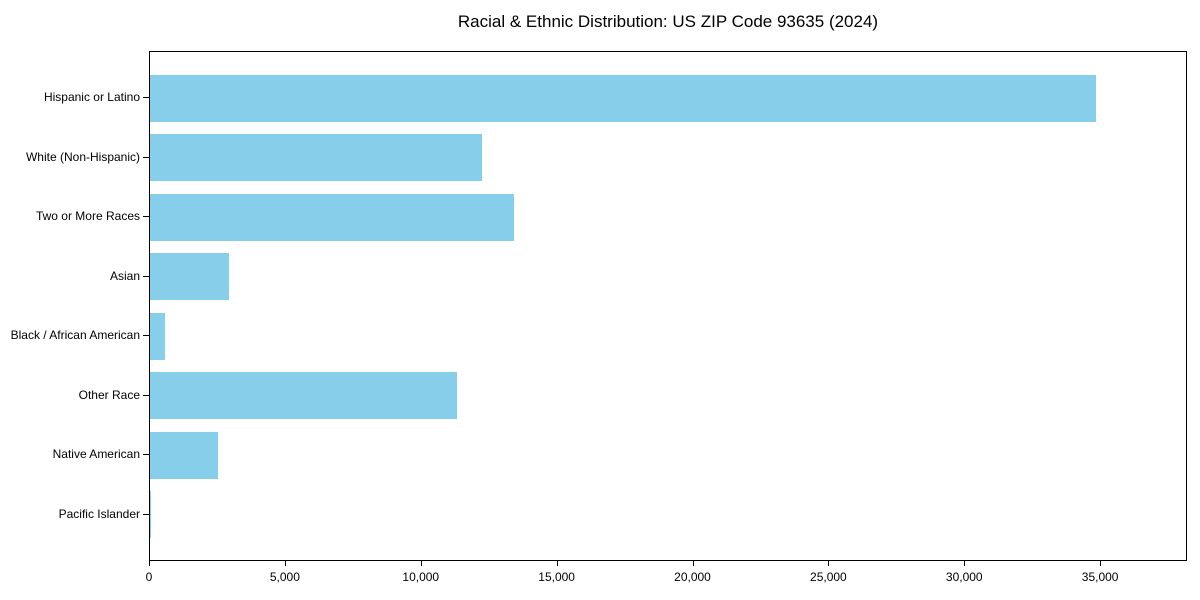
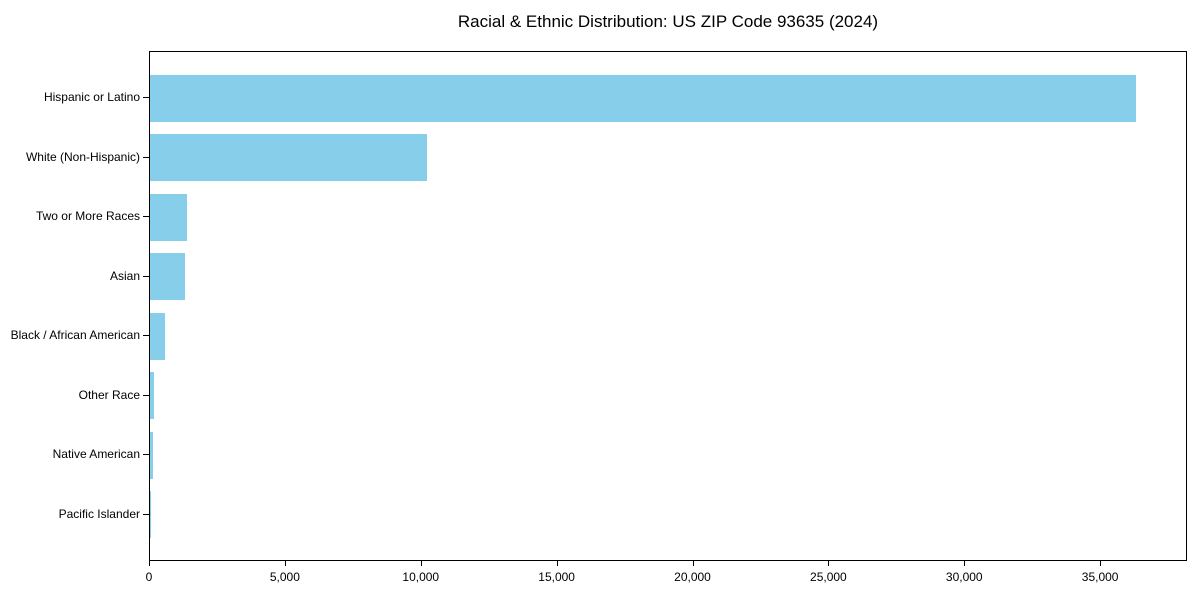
Hispanic or Latino: 34800 -> 36300
White (Non-Hispanic): 12200 -> 10200
Two or More Races: 13400 -> 1400
Asian: 2900 -> 1300
Other Race: 11300 -> 100
Native American: 2500 -> 100
